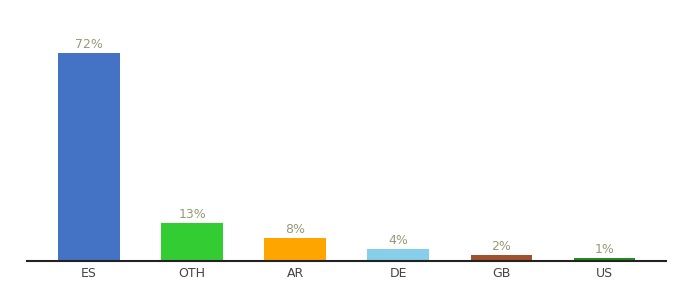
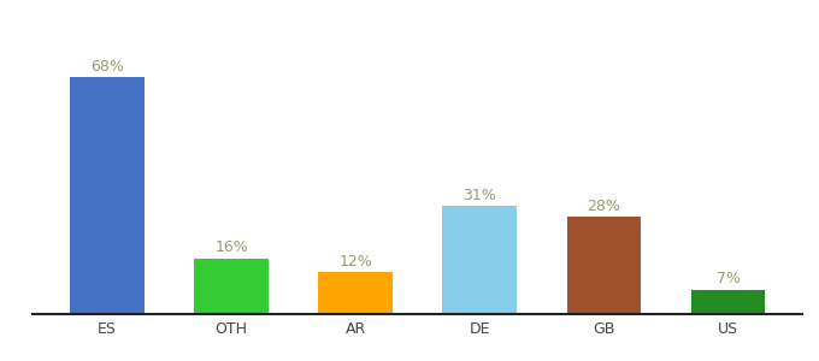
ES: 72% -> 68%
OTH: 13% -> 16%
AR: 8% -> 12%
DE: 4% -> 31%
GB: 2% -> 28%
US: 1% -> 7%
